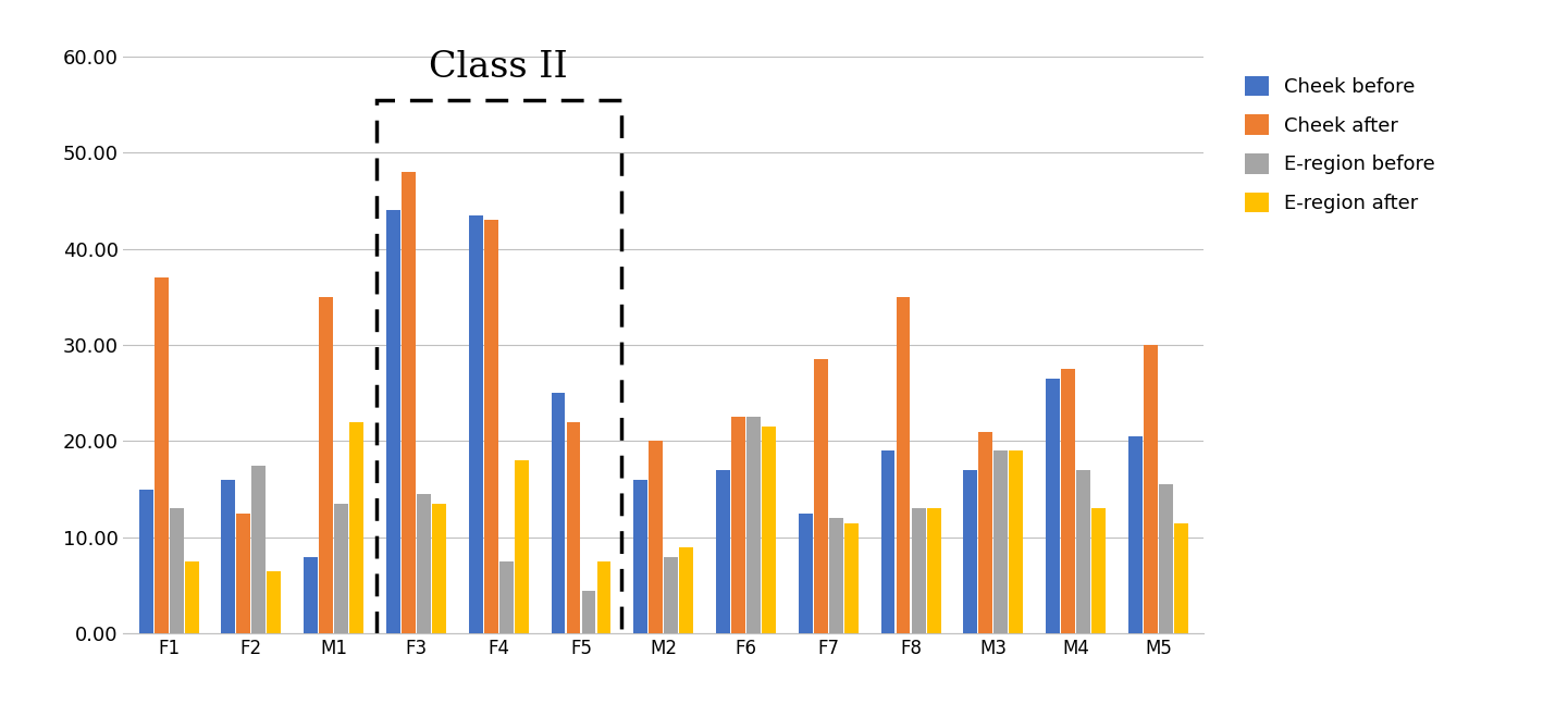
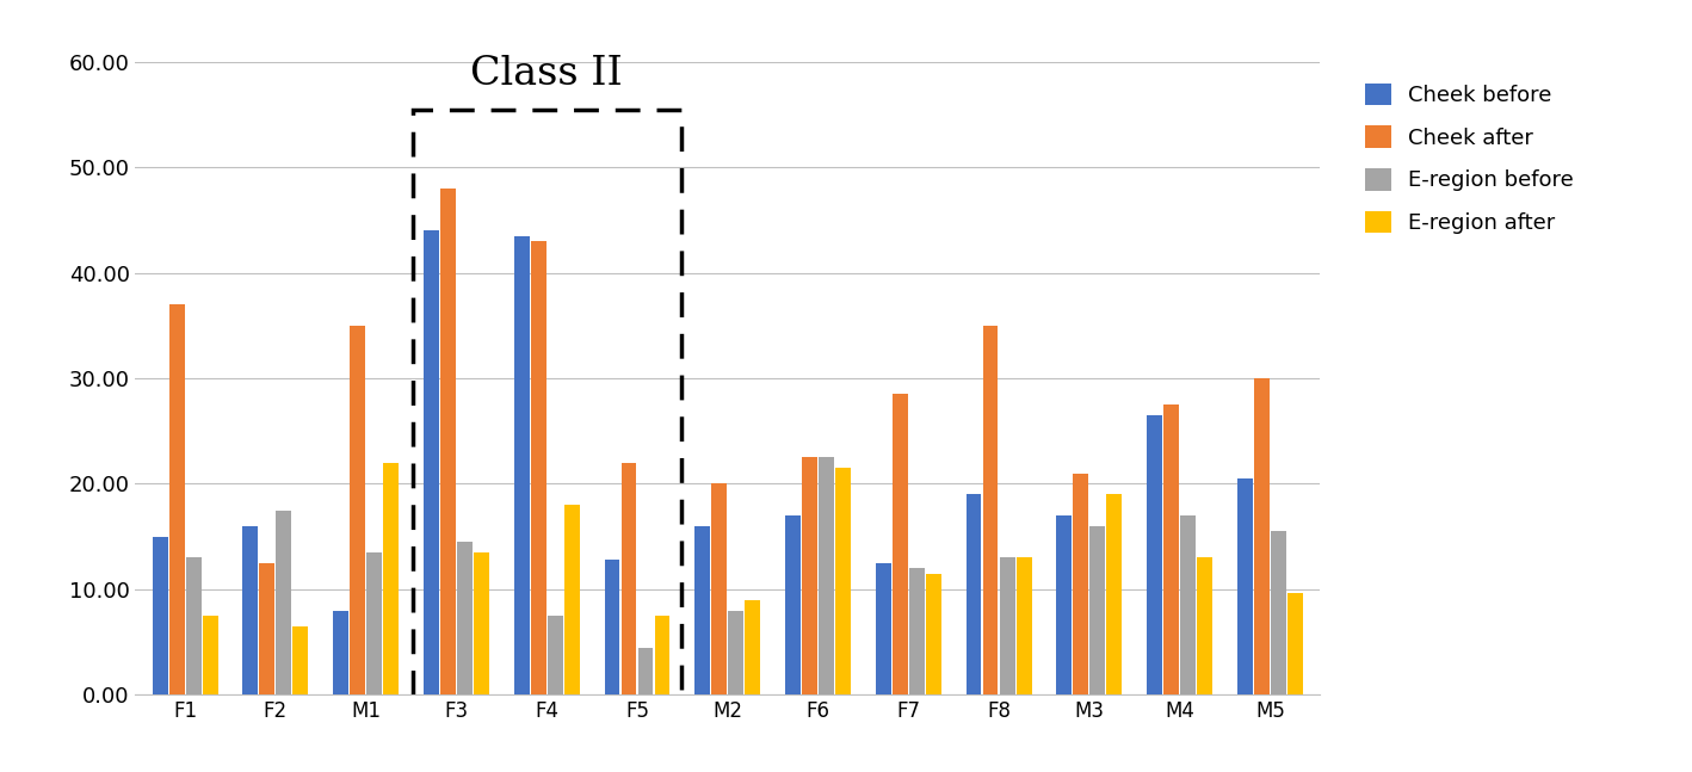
Cheek before/F5: 25.0 -> 12.8
E-region before/M3: 19.0 -> 16.0
E-region after/M5: 11.5 -> 9.6
